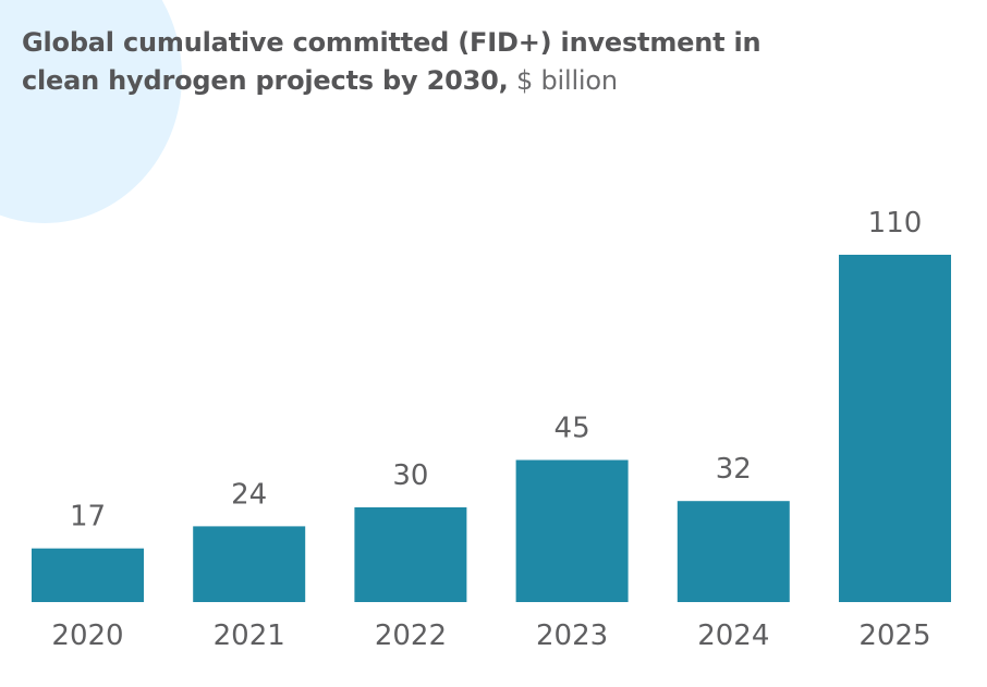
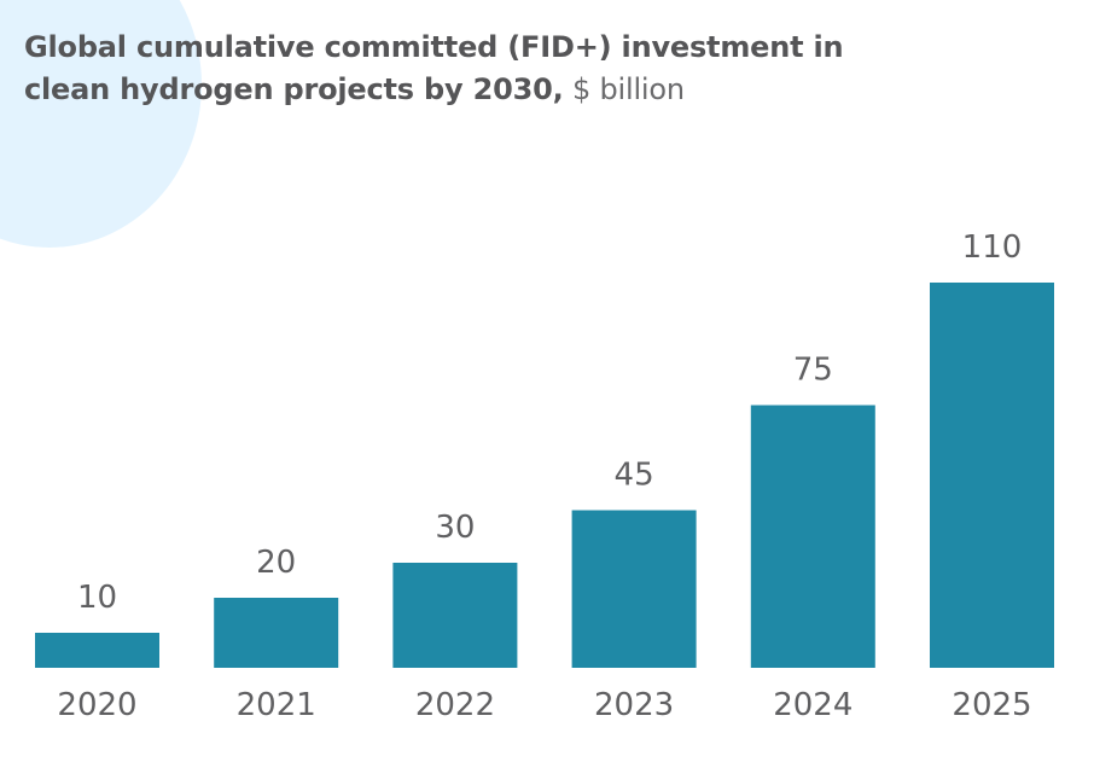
2020: 17 -> 10
2021: 24 -> 20
2024: 32 -> 75
